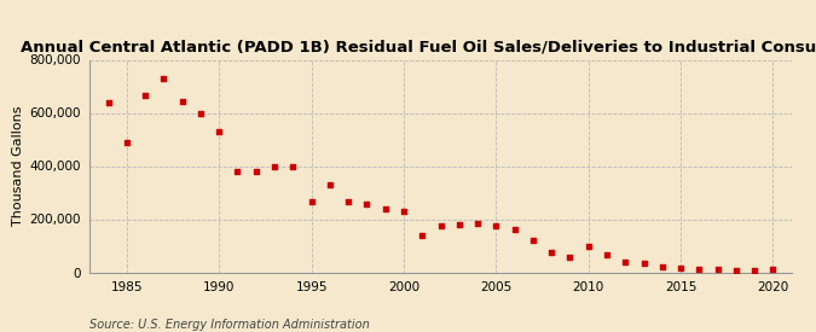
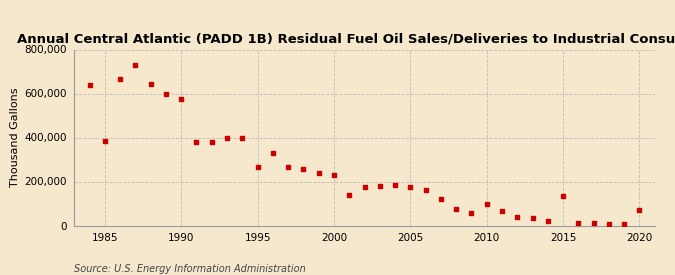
1985: 490,000 -> 385,000
1990: 530,000 -> 575,000
2015: 15,000 -> 135,000
2020: 10,000 -> 70,000
